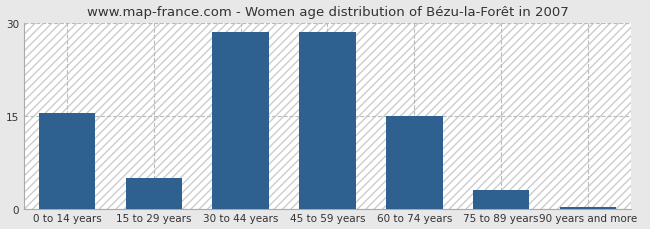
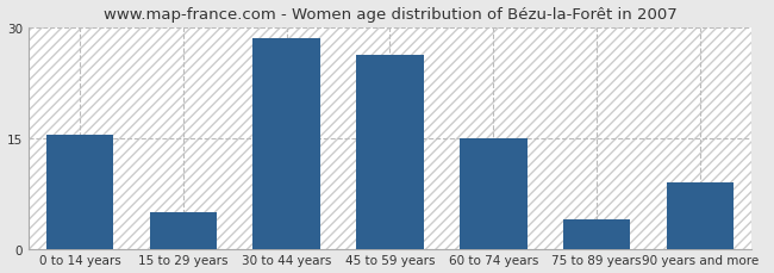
45 to 59 years: 28.5 -> 26.2
75 to 89 years: 3.0 -> 4.0
90 years and more: 0.3 -> 9.0
